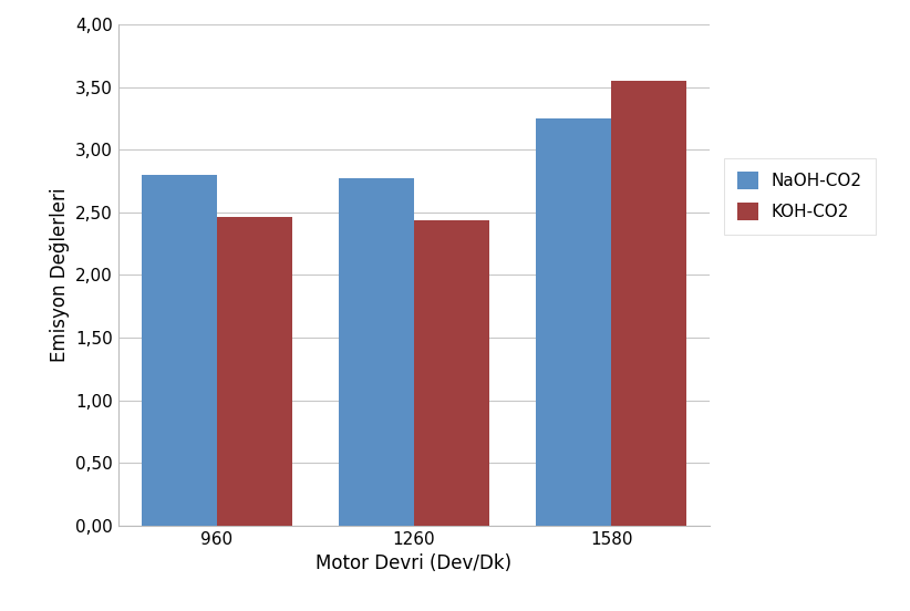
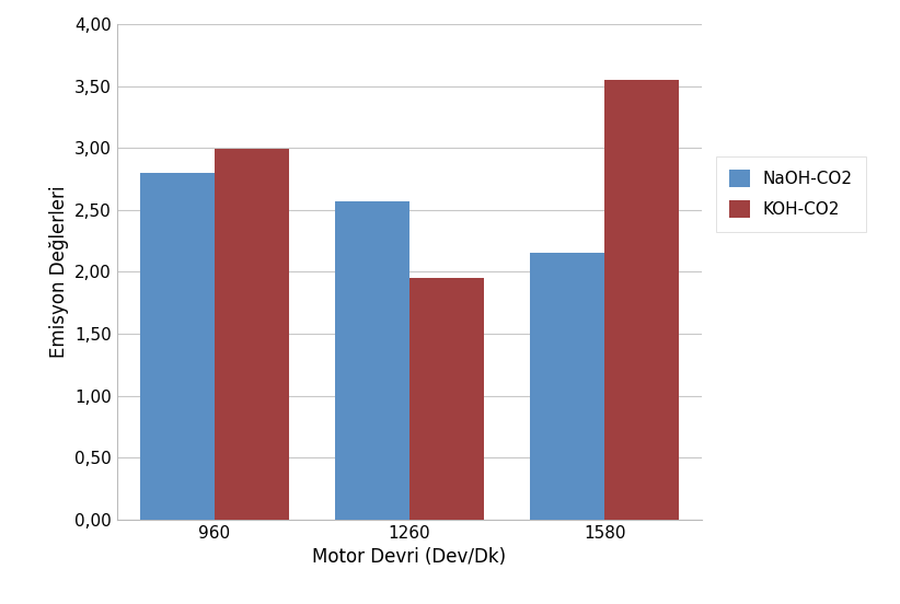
KOH-CO2/960: 2,46 -> 2,99
NaOH-CO2/1260: 2,77 -> 2,57
KOH-CO2/1260: 2,44 -> 1,95
NaOH-CO2/1580: 3,25 -> 2,15
